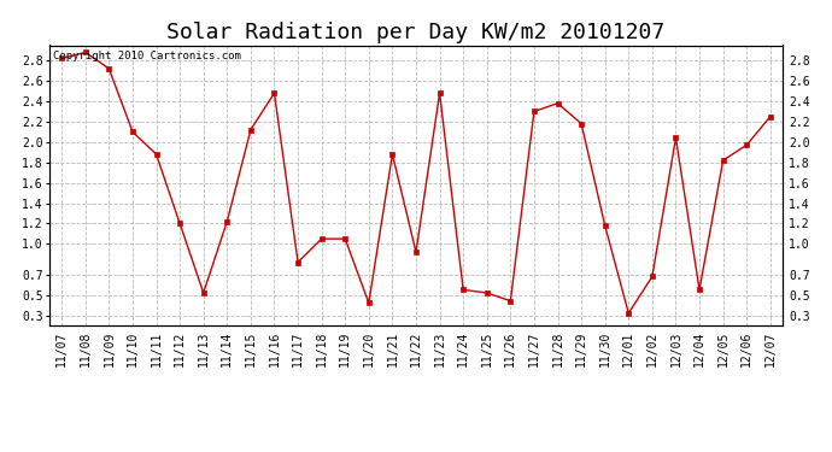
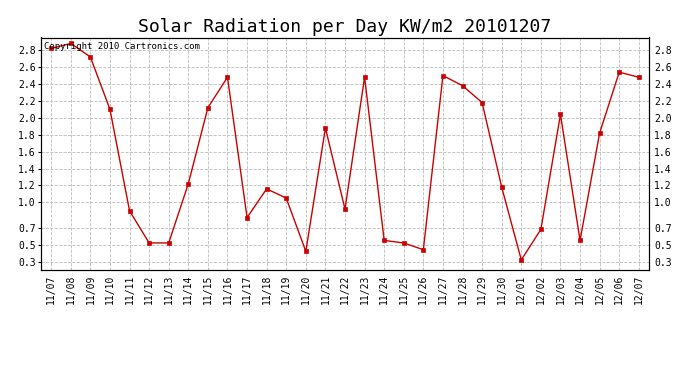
11/11: 1.88 -> 0.90
11/12: 1.20 -> 0.52
11/18: 1.05 -> 1.16
11/27: 2.30 -> 2.50
12/06: 1.97 -> 2.54
12/07: 2.25 -> 2.48
